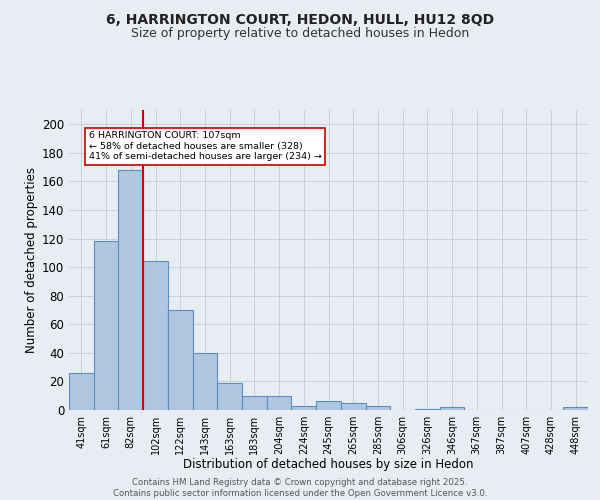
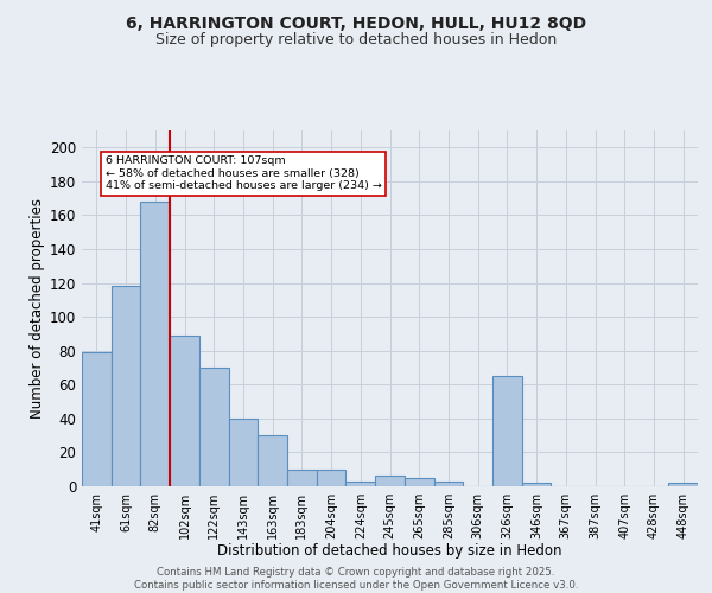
41sqm: 26 -> 79
102sqm: 104 -> 89
163sqm: 19 -> 30
326sqm: 1 -> 65
